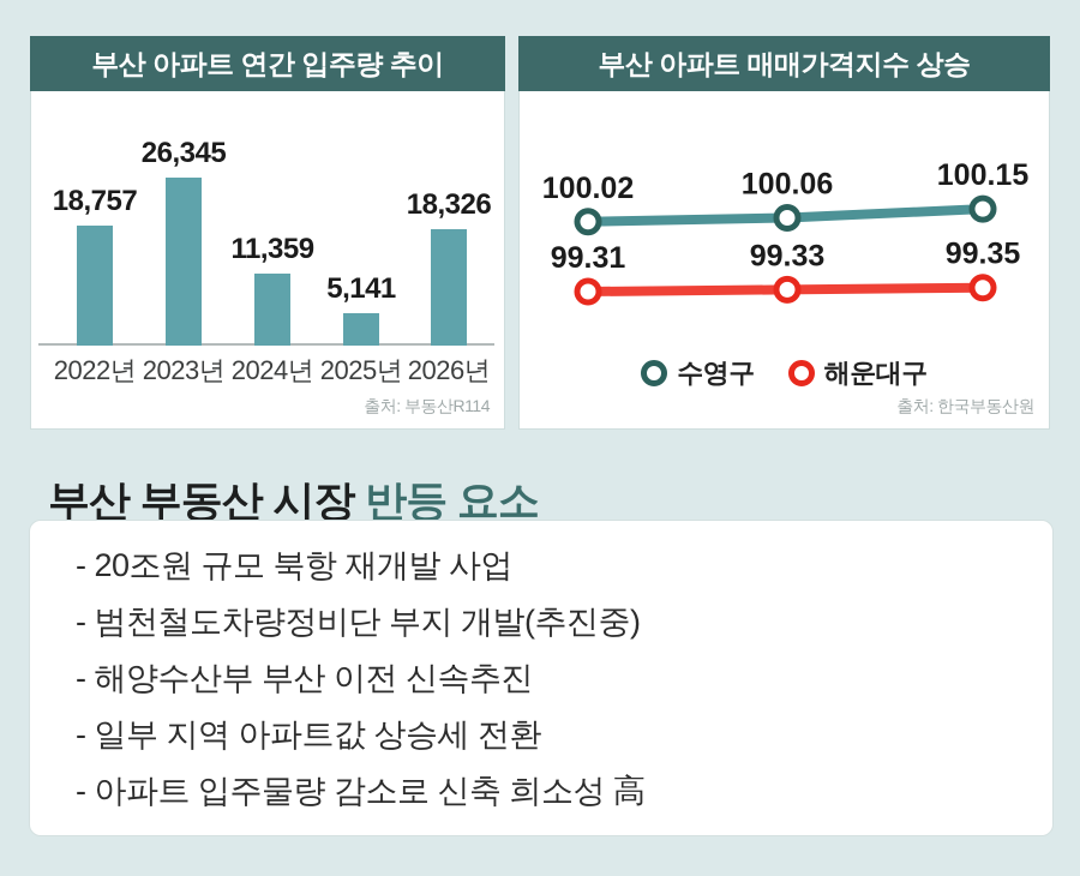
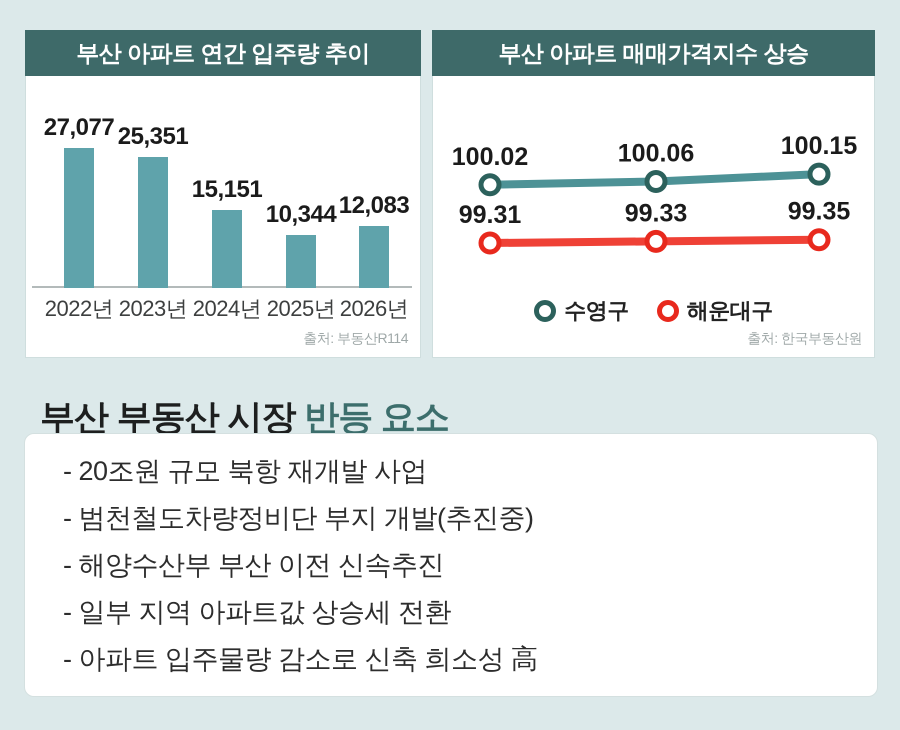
부산 아파트 연간 입주량 추이/2022년: 18,757 -> 27,077
부산 아파트 연간 입주량 추이/2023년: 26,345 -> 25,351
부산 아파트 연간 입주량 추이/2024년: 11,359 -> 15,151
부산 아파트 연간 입주량 추이/2025년: 5,141 -> 10,344
부산 아파트 연간 입주량 추이/2026년: 18,326 -> 12,083
